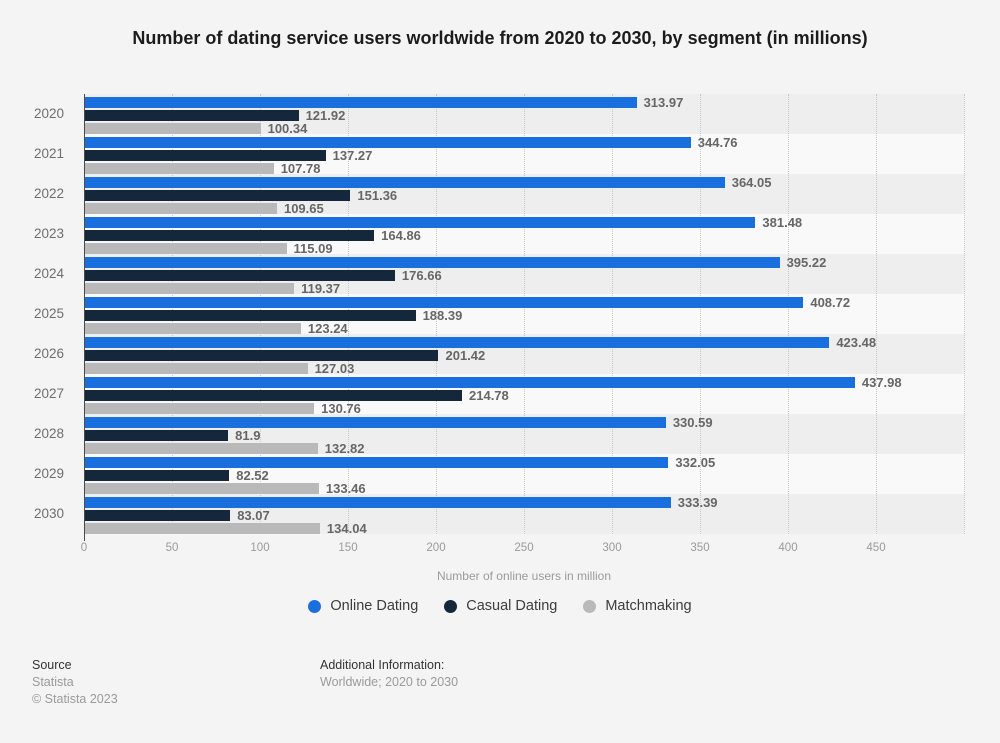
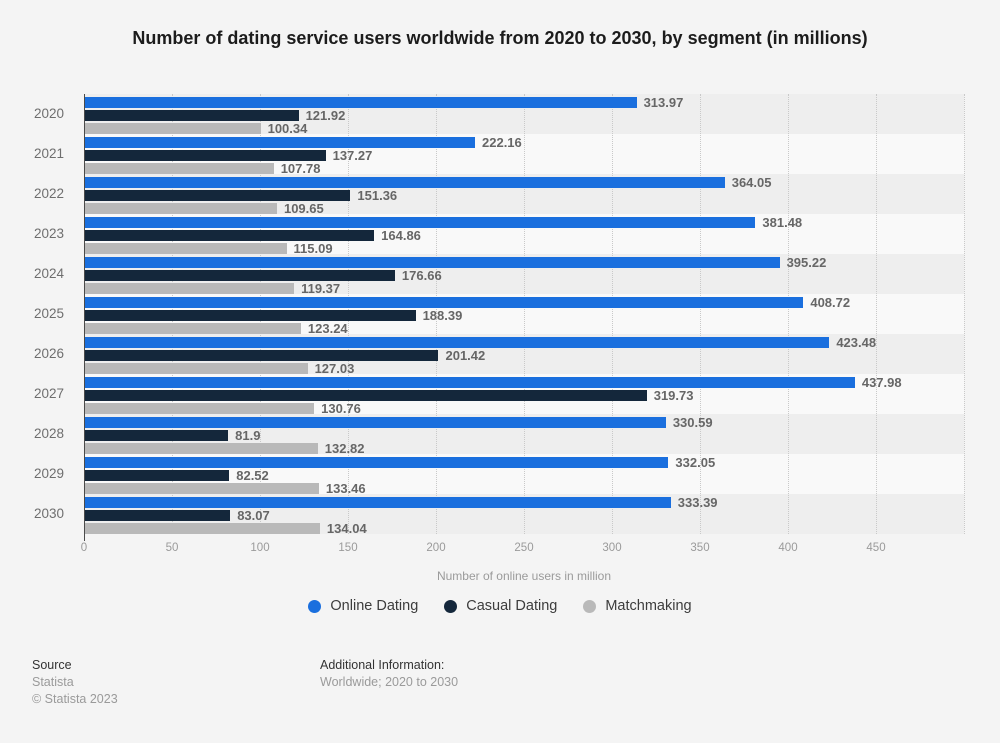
Online Dating/2021: 344.76 -> 222.16
Casual Dating/2027: 214.78 -> 319.73
